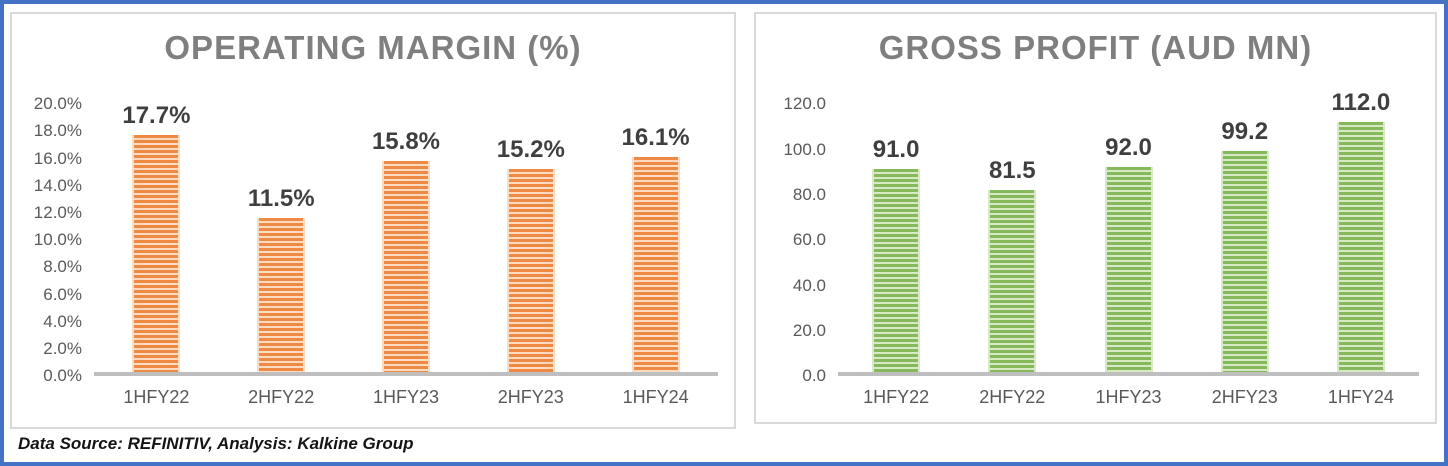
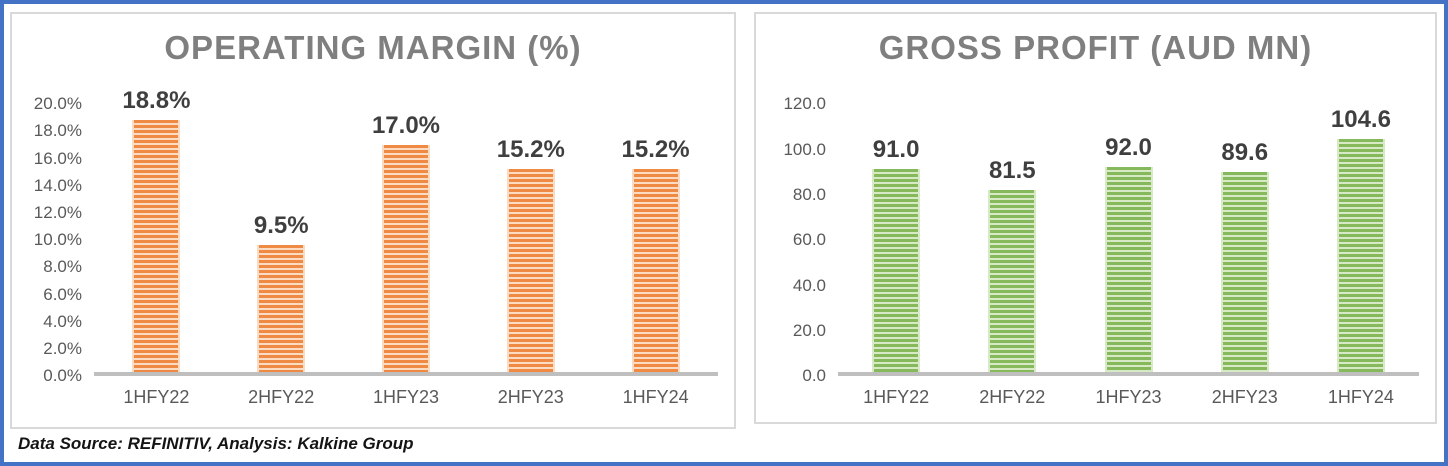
OPERATING MARGIN (%)/1HFY22: 17.7% -> 18.8%
OPERATING MARGIN (%)/2HFY22: 11.5% -> 9.5%
OPERATING MARGIN (%)/1HFY23: 15.8% -> 17.0%
OPERATING MARGIN (%)/1HFY24: 16.1% -> 15.2%
GROSS PROFIT (AUD MN)/2HFY23: 99.2 -> 89.6
GROSS PROFIT (AUD MN)/1HFY24: 112.0 -> 104.6
